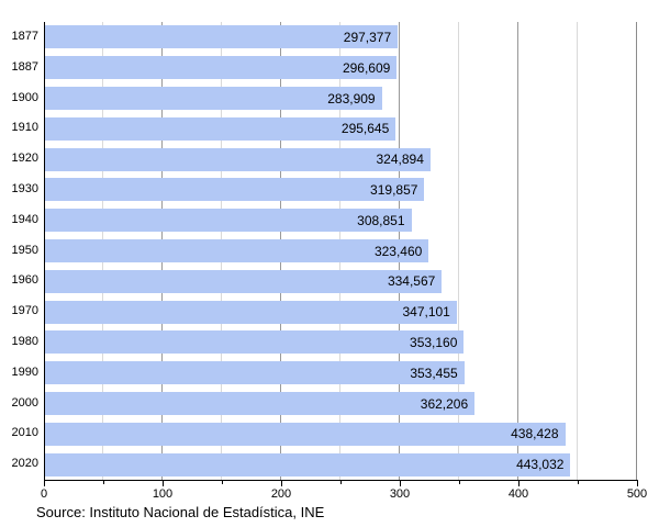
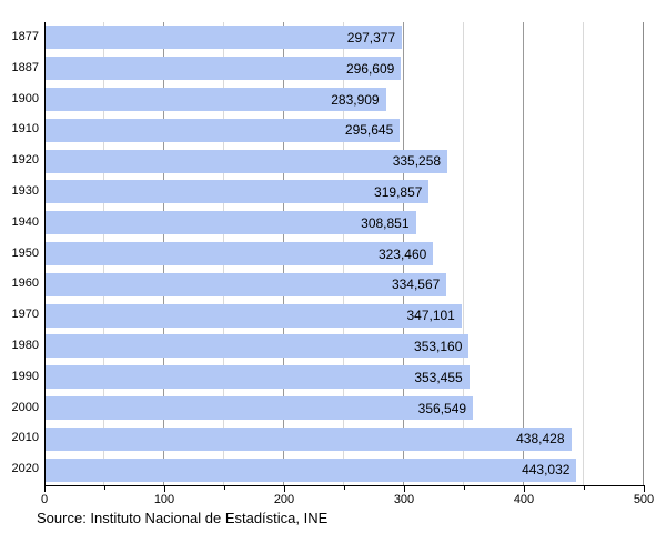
1920: 324,894 -> 335,258
2000: 362,206 -> 356,549
